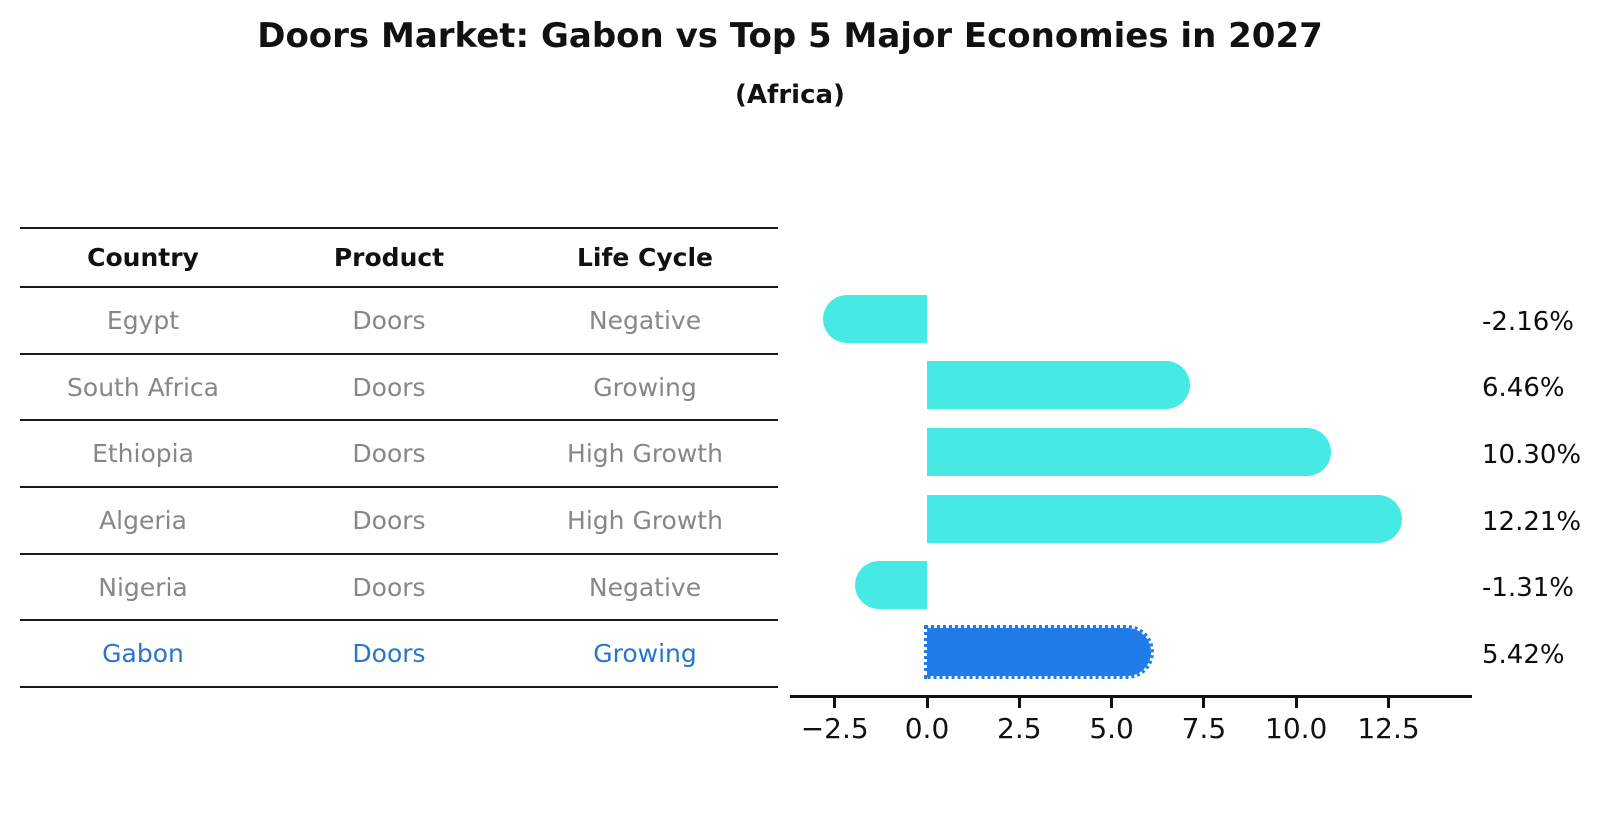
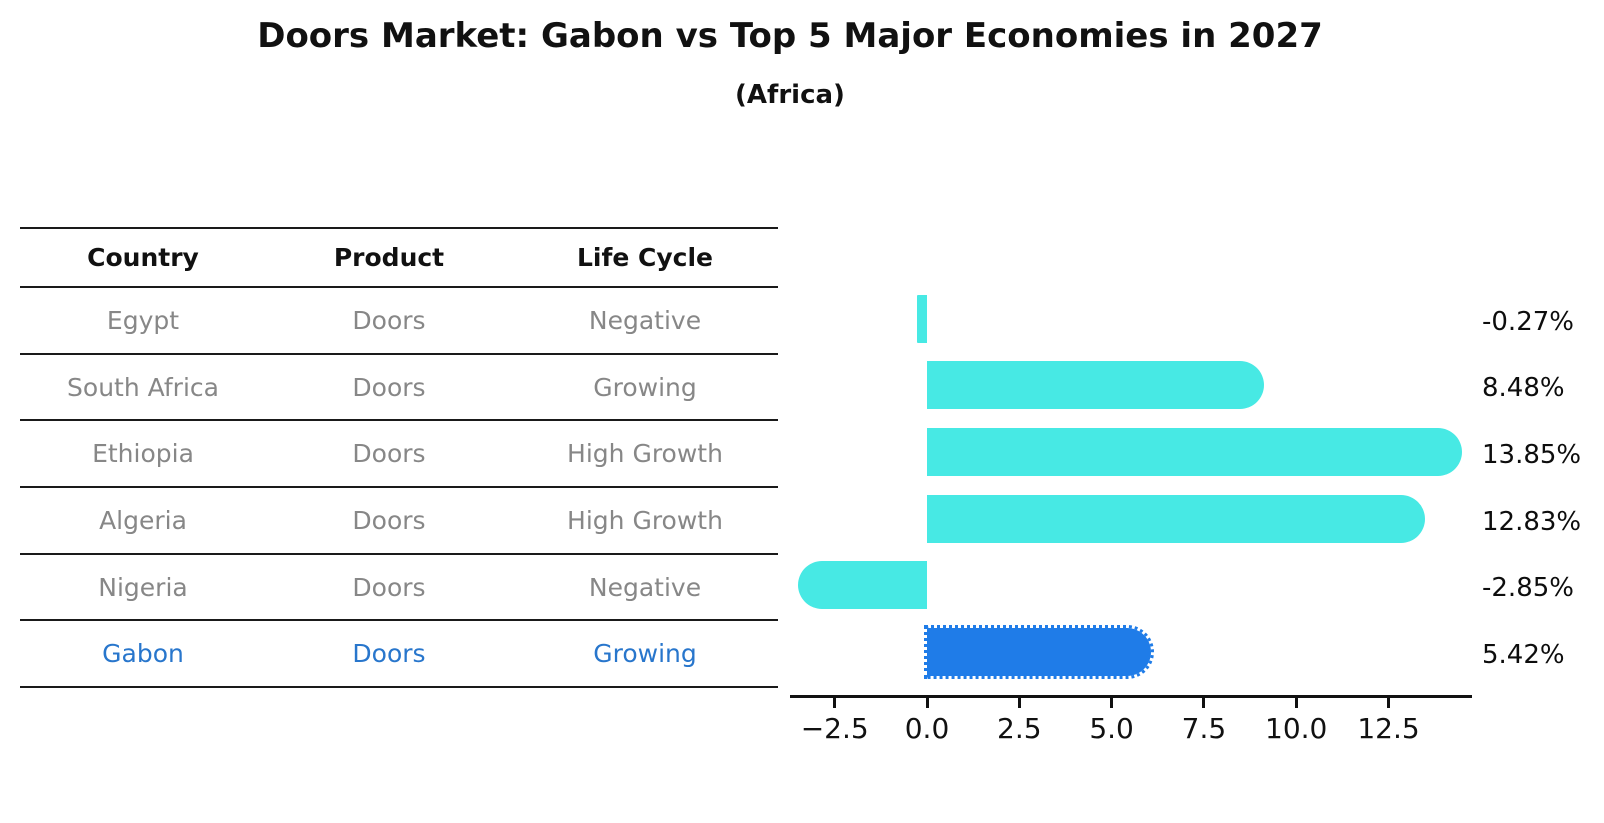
Egypt: -2.16% -> -0.27%
South Africa: 6.46% -> 8.48%
Ethiopia: 10.30% -> 13.85%
Algeria: 12.21% -> 12.83%
Nigeria: -1.31% -> -2.85%
